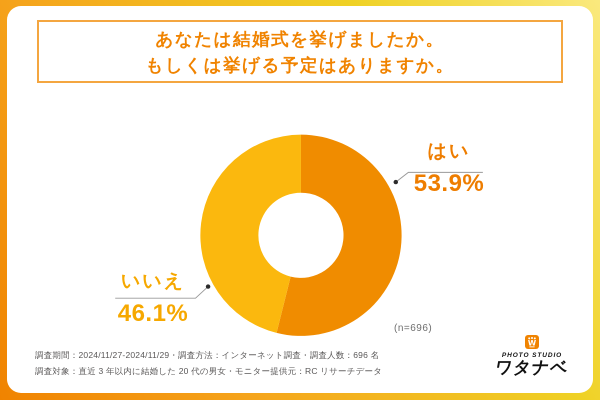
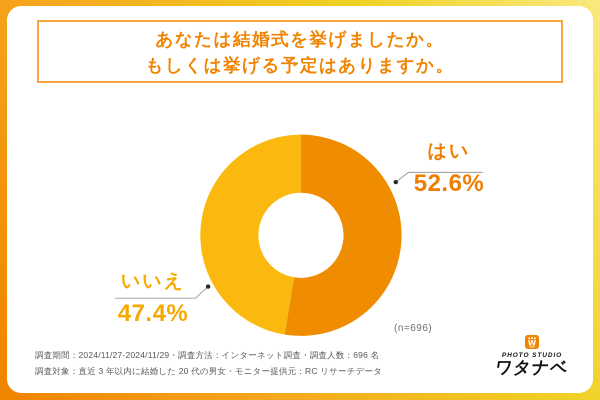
はい: 53.9% -> 52.6%
いいえ: 46.1% -> 47.4%
